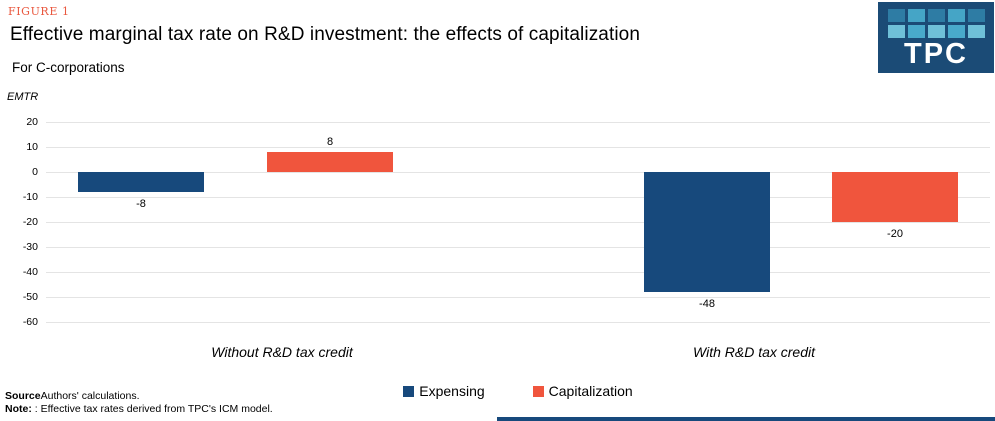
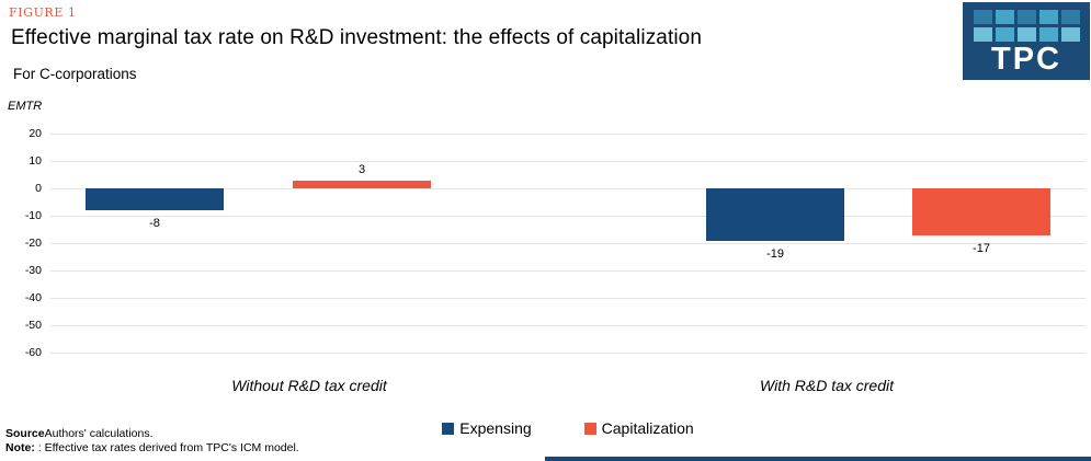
Capitalization/Without R&D tax credit: 8 -> 3
Expensing/With R&D tax credit: -48 -> -19
Capitalization/With R&D tax credit: -20 -> -17
